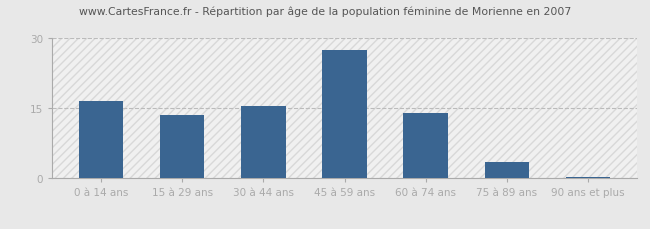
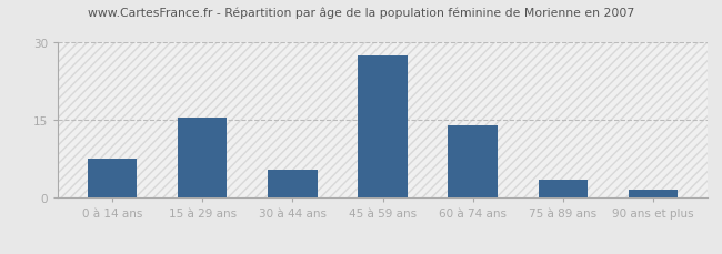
0 à 14 ans: 16.5 -> 7.5
15 à 29 ans: 13.5 -> 15.5
30 à 44 ans: 15.5 -> 5.5
90 ans et plus: 0.3 -> 1.5
